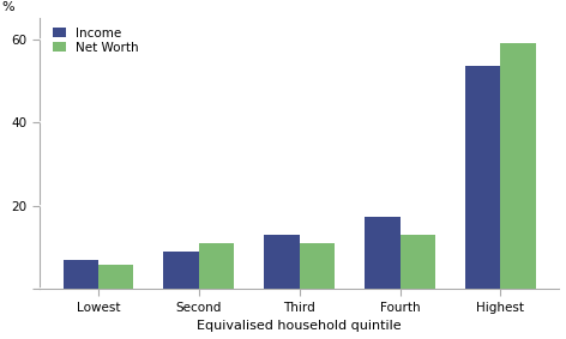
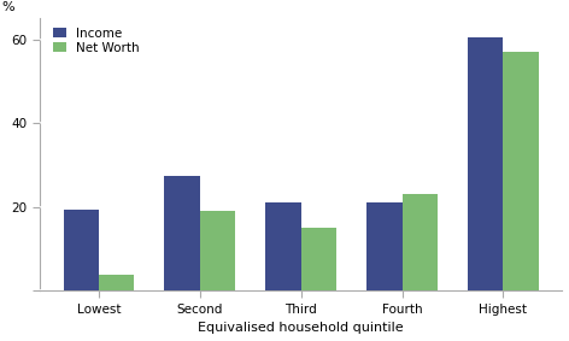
Income/Lowest: 7.0 -> 19.5
Net Worth/Lowest: 6 -> 4
Income/Second: 9.0 -> 27.5
Net Worth/Second: 11 -> 19
Income/Third: 13.0 -> 21.0
Net Worth/Third: 11 -> 15
Income/Fourth: 17.5 -> 21.0
Net Worth/Fourth: 13 -> 23
Income/Highest: 53.5 -> 60.5
Net Worth/Highest: 59 -> 57
